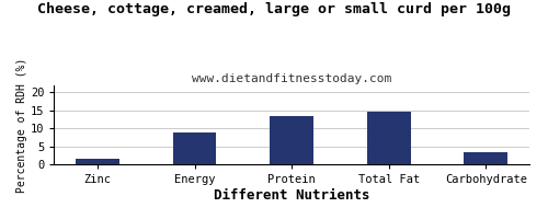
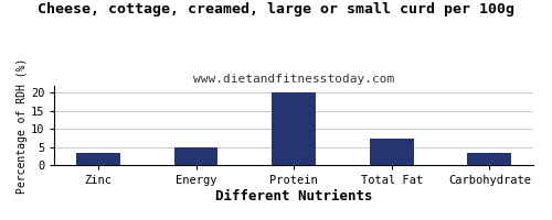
Zinc: 1.5 -> 3.3
Energy: 9.0 -> 5.0
Protein: 13.5 -> 20.0
Total Fat: 14.5 -> 7.2
